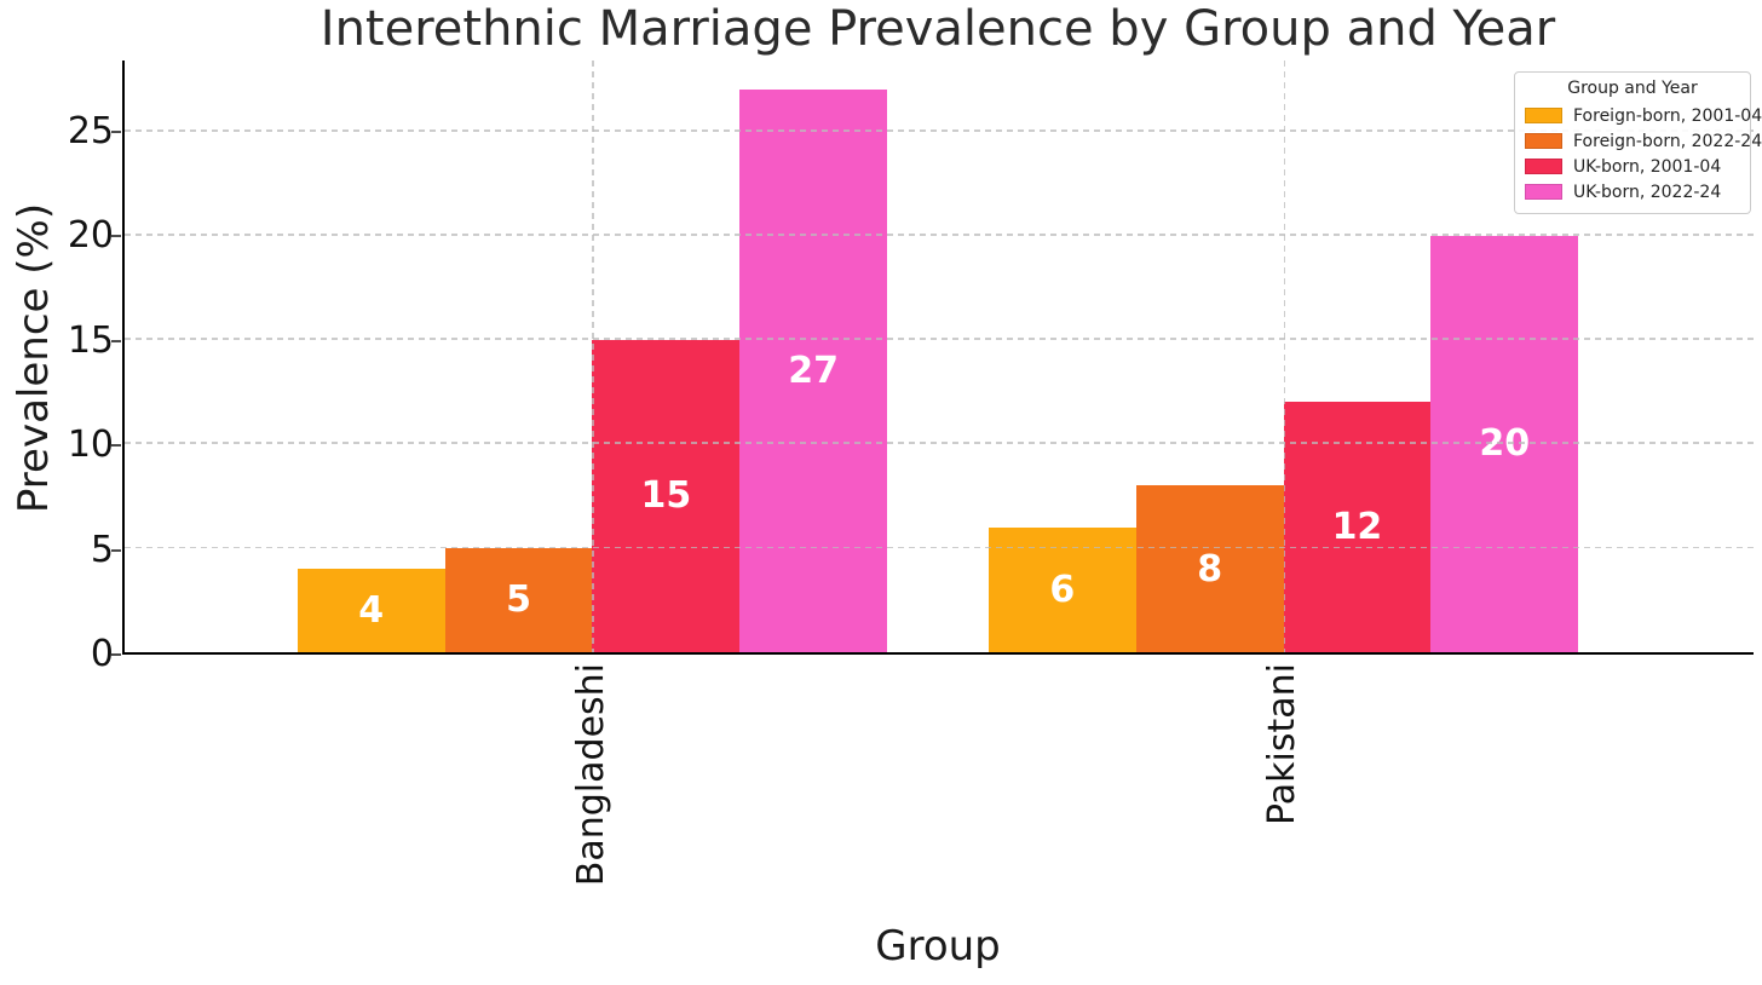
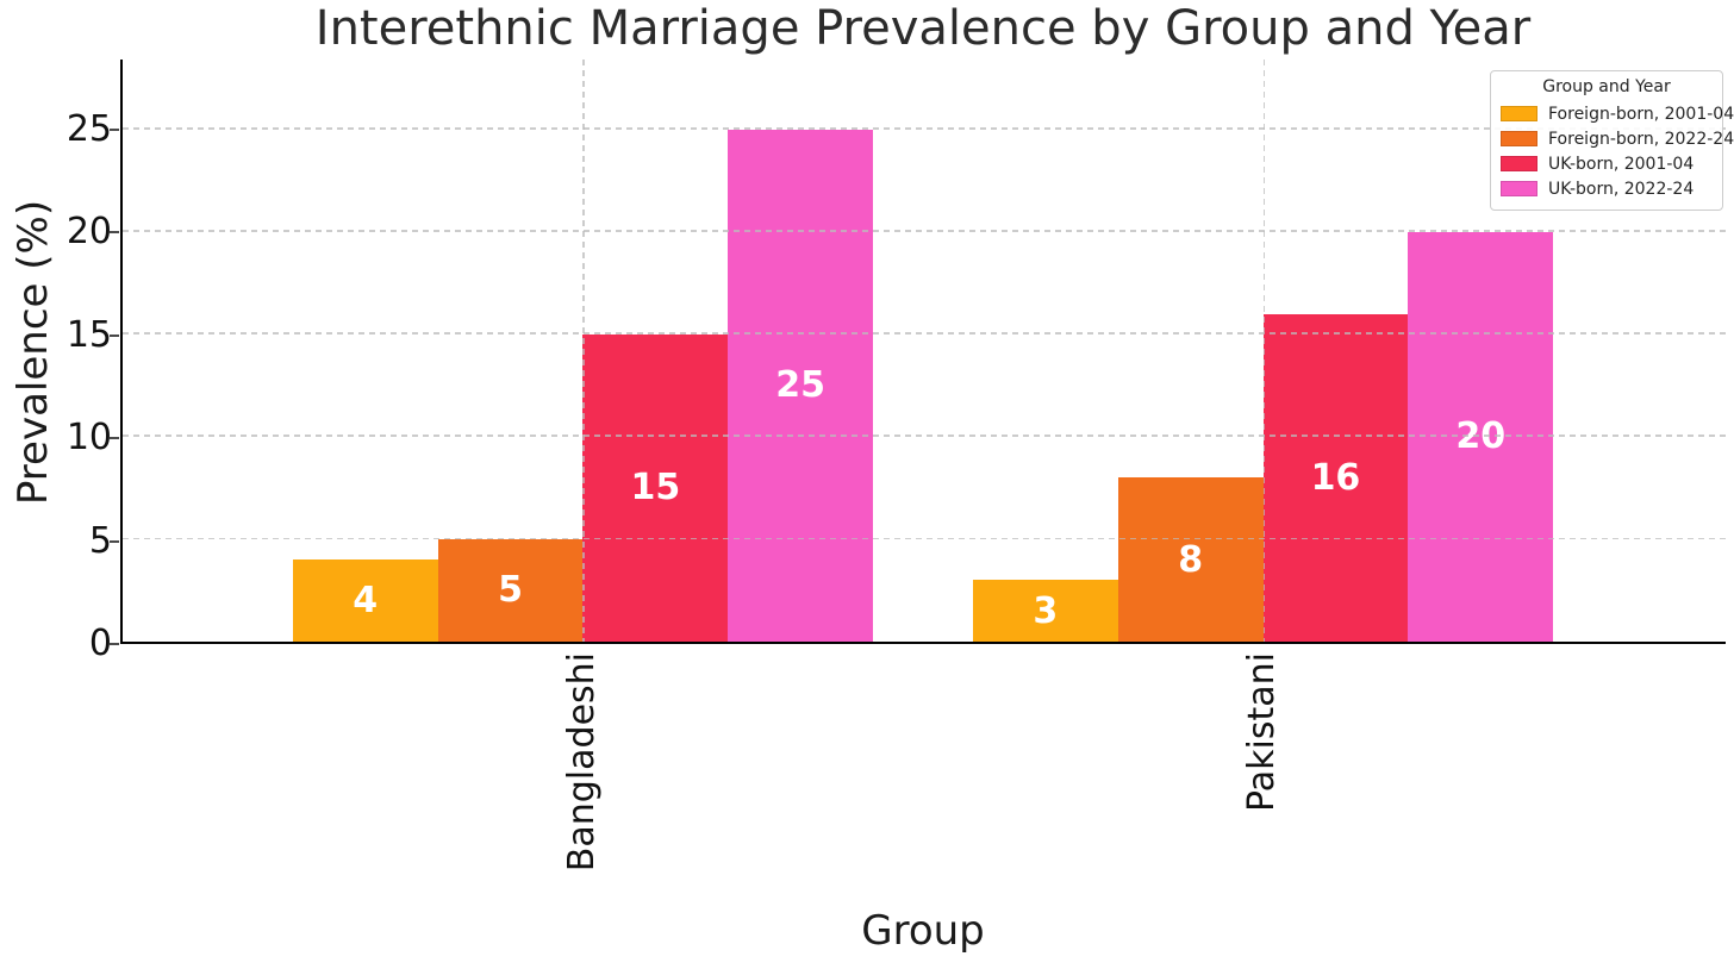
UK-born, 2022-24/Bangladeshi: 27 -> 25
Foreign-born, 2001-04/Pakistani: 6 -> 3
UK-born, 2001-04/Pakistani: 12 -> 16
